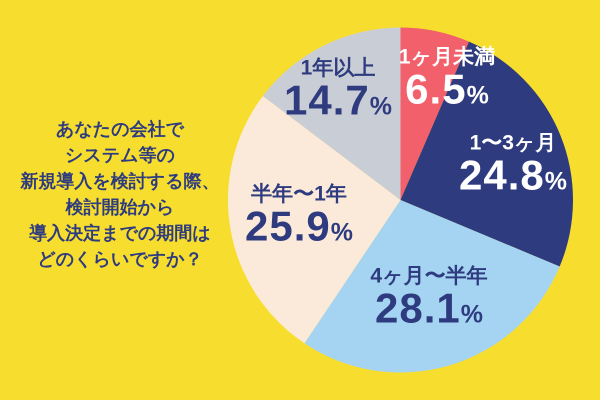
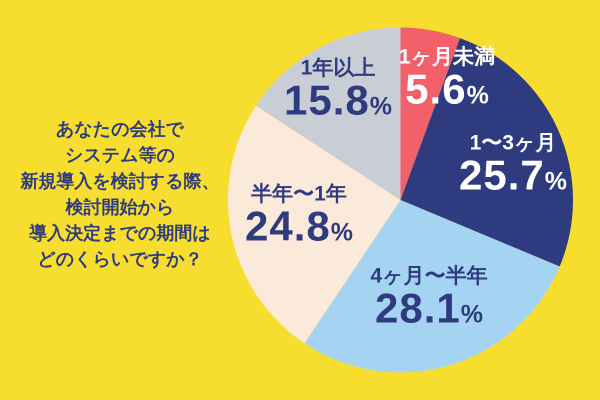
1ヶ月未満: 6.5 -> 5.6
1〜3ヶ月: 24.8 -> 25.7
半年〜1年: 25.9 -> 24.8
1年以上: 14.7 -> 15.8
